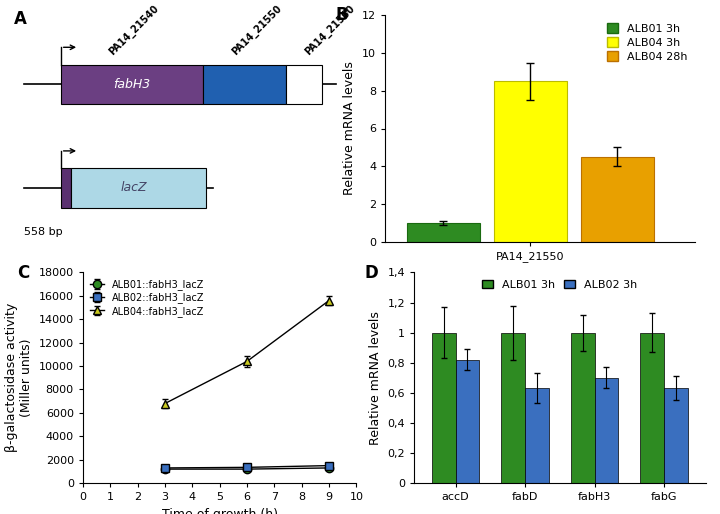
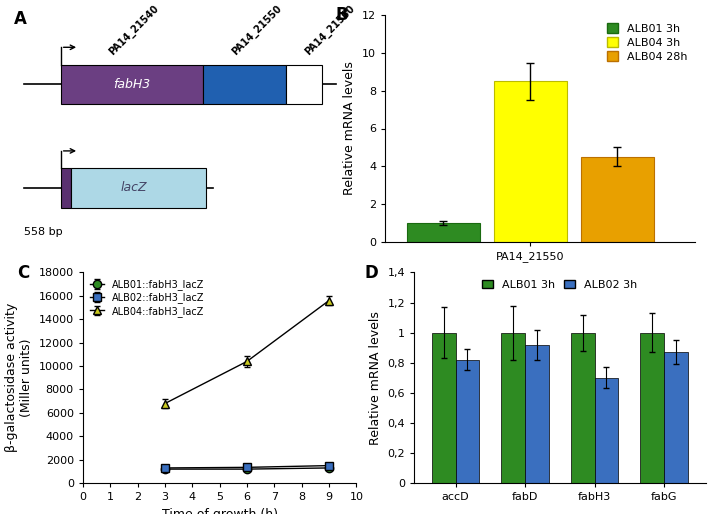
ALB02 3h/fabD: 0,63 -> 0,92
ALB02 3h/fabG: 0,63 -> 0,87
